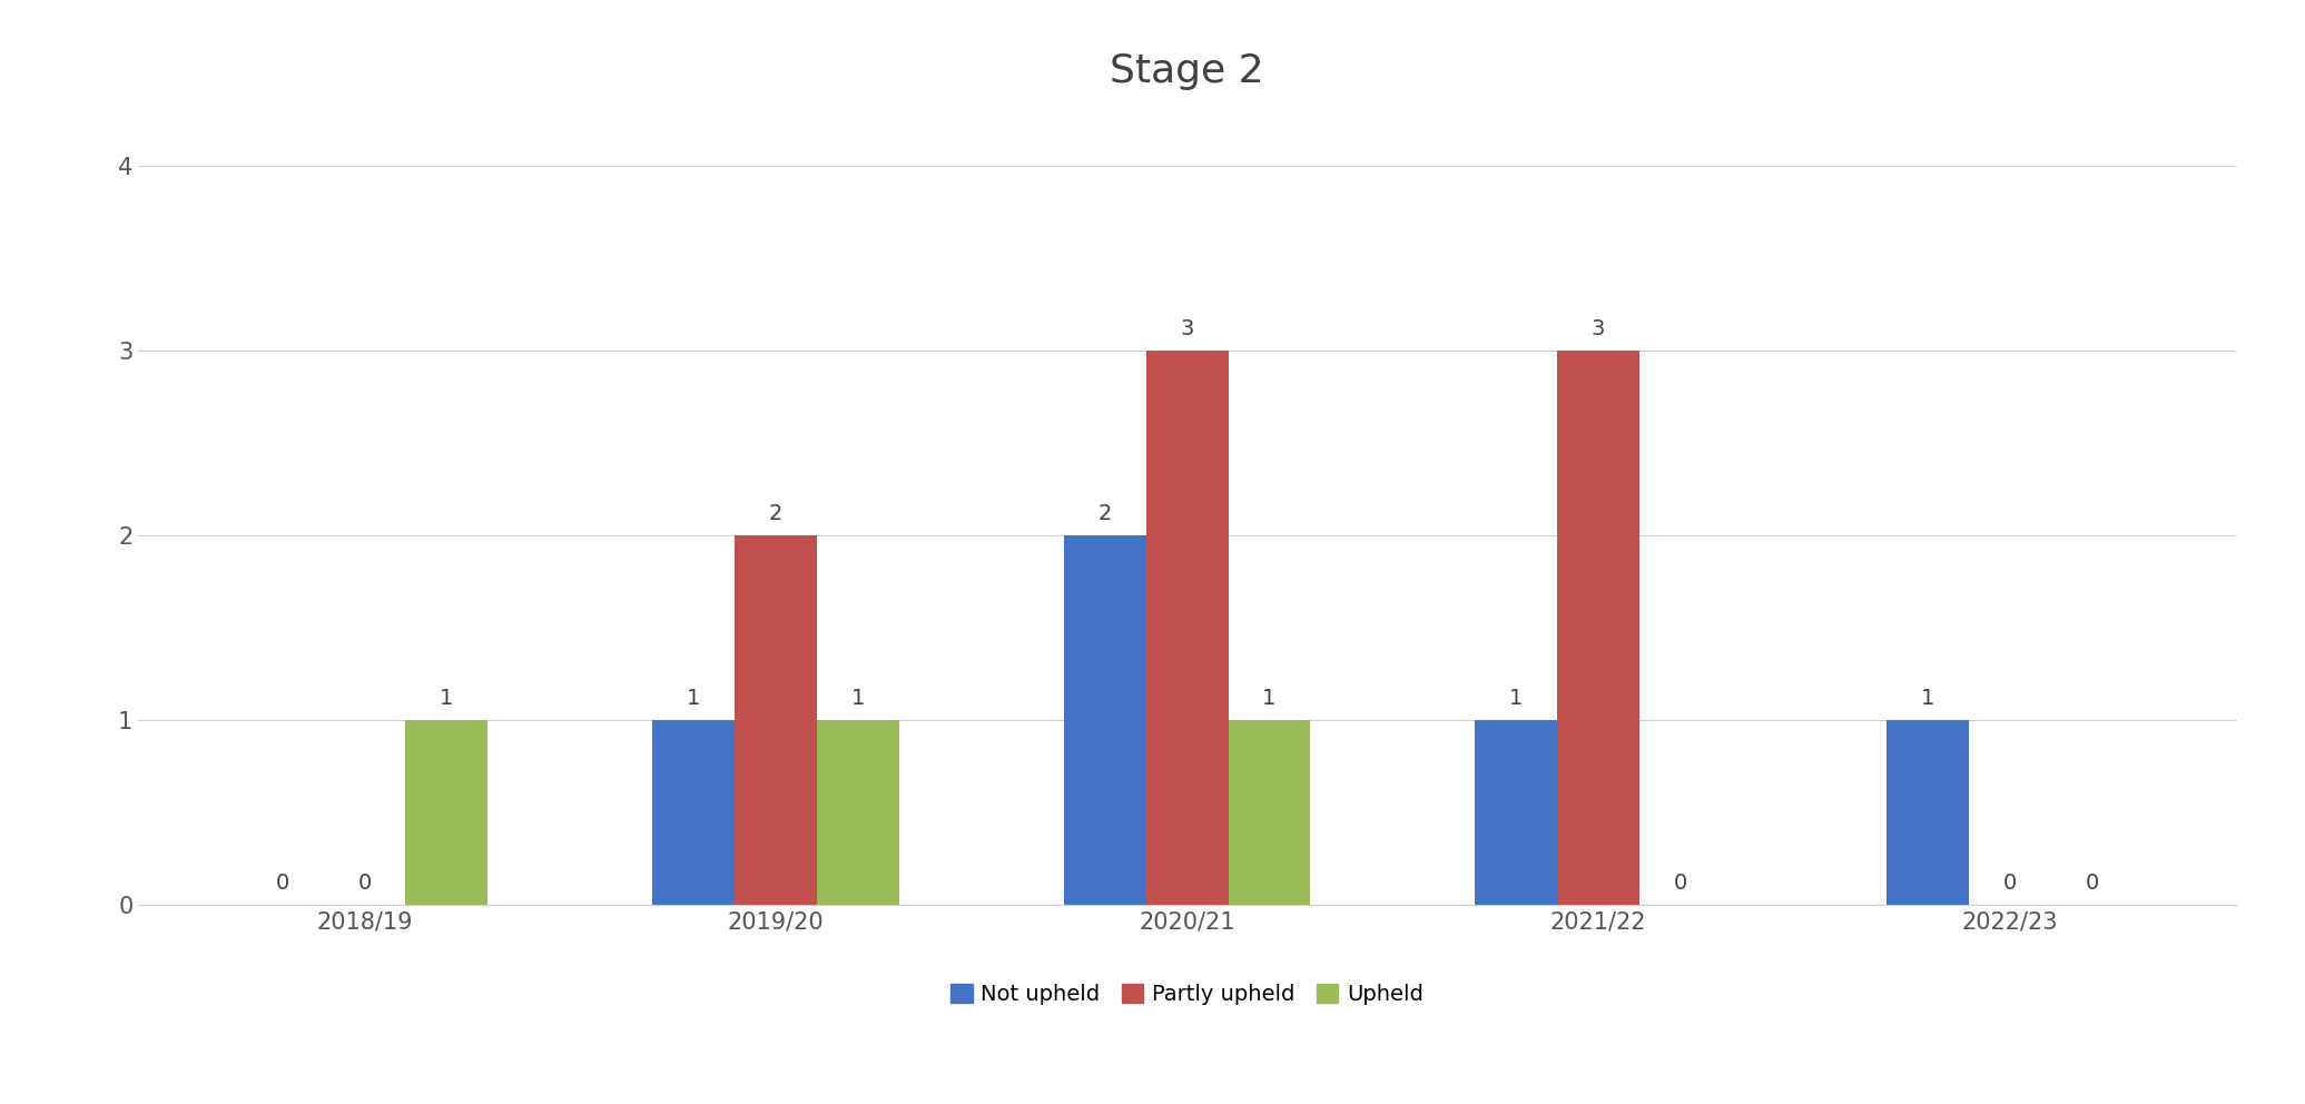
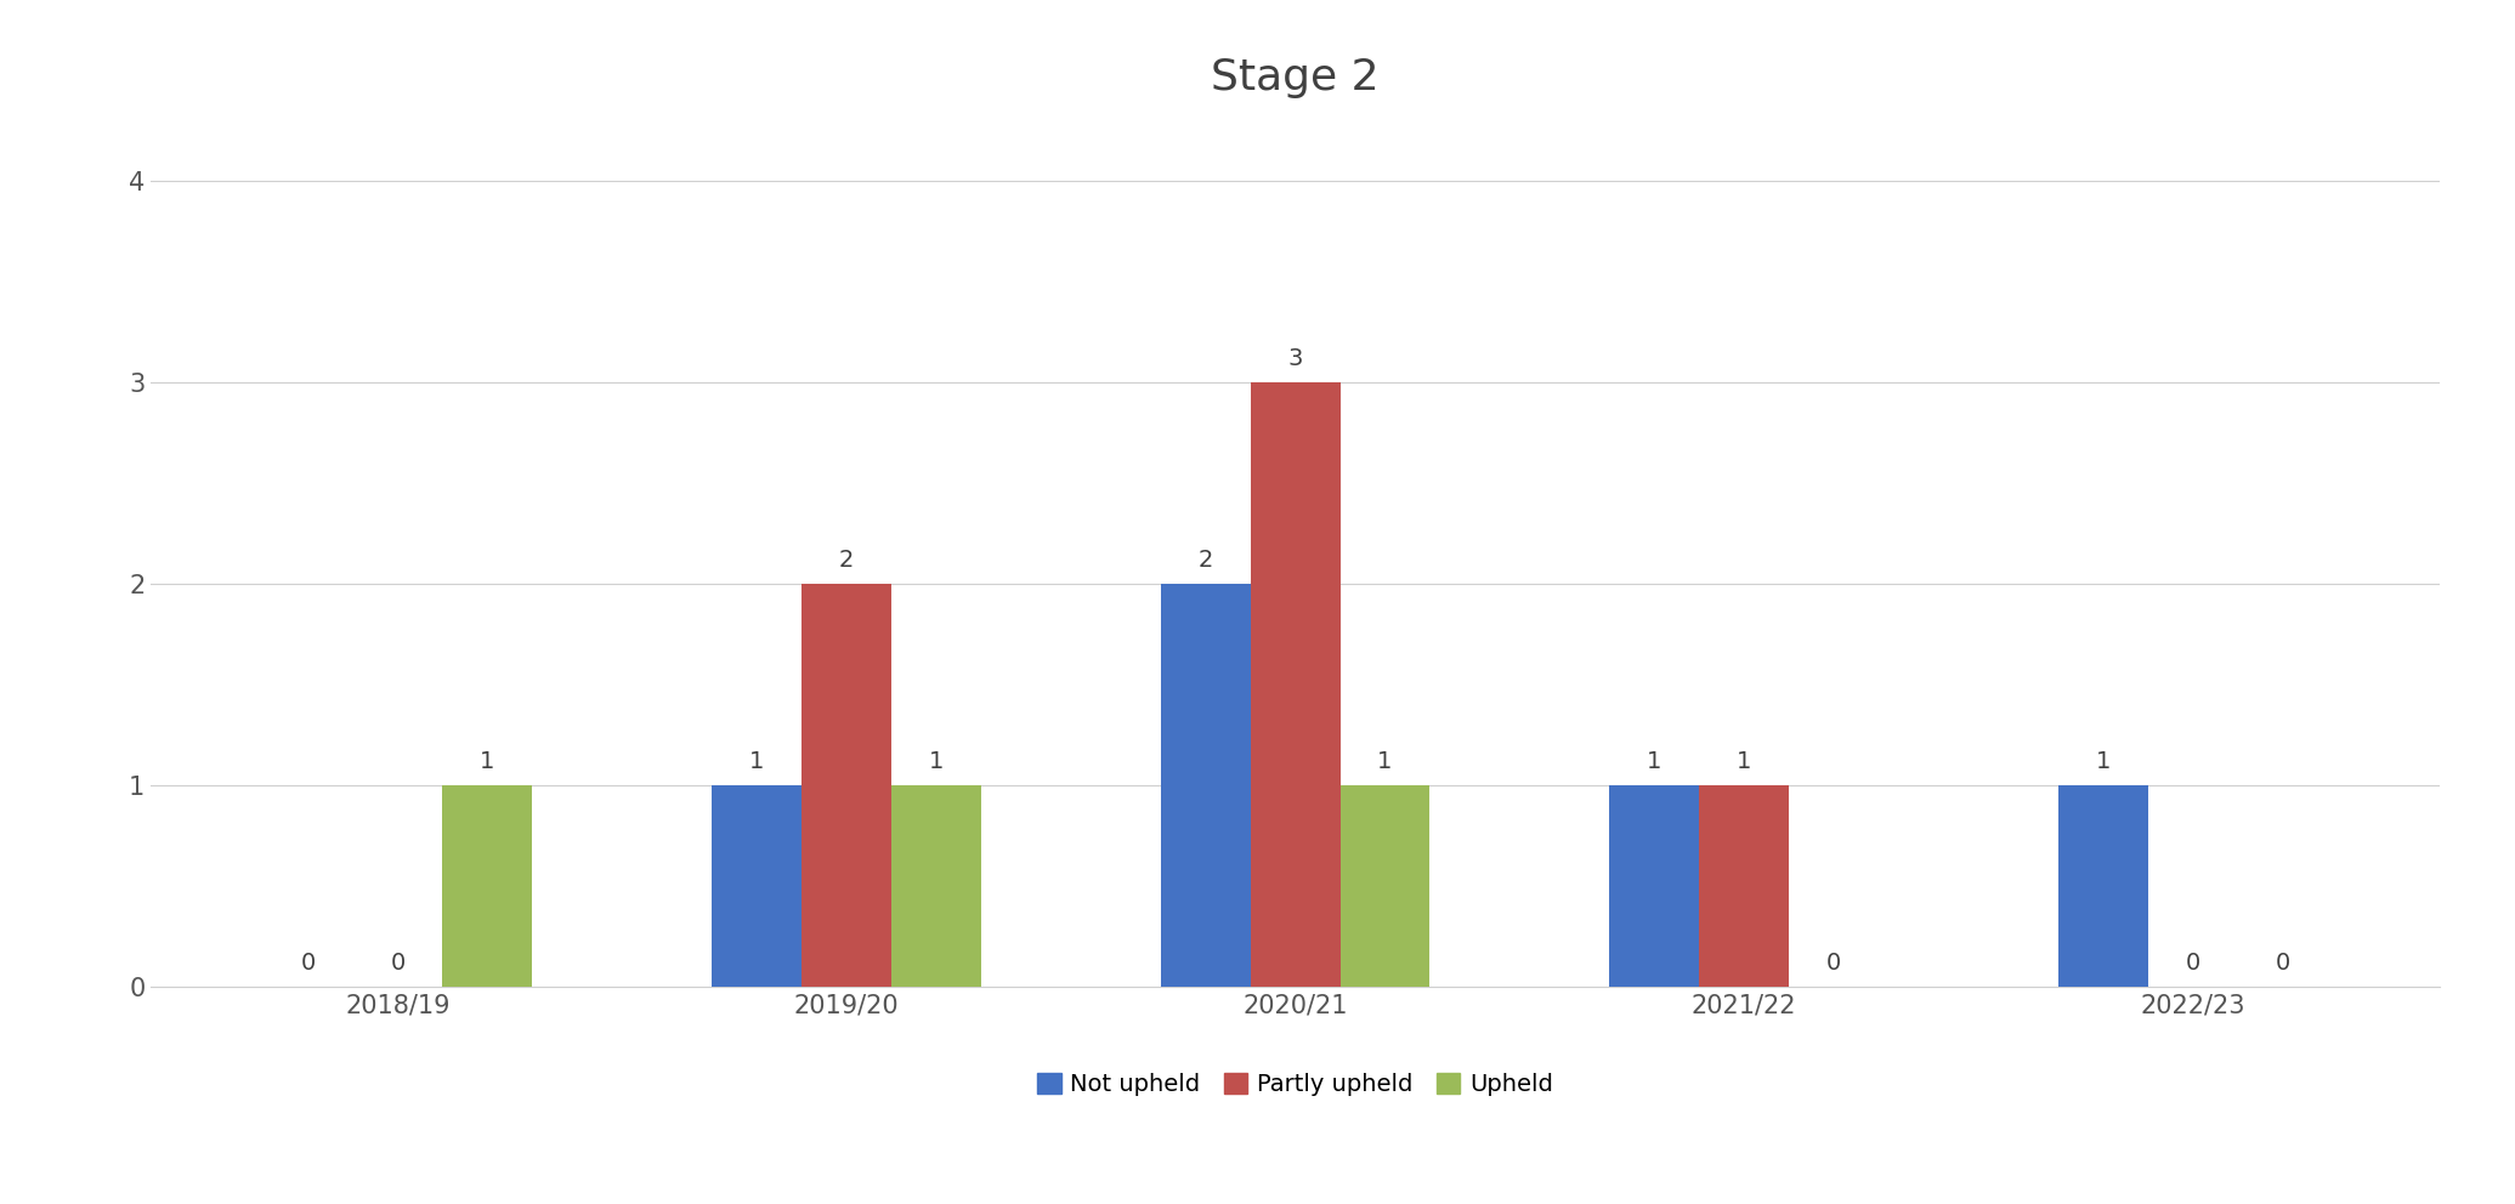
Partly upheld/2021/22: 3 -> 1
